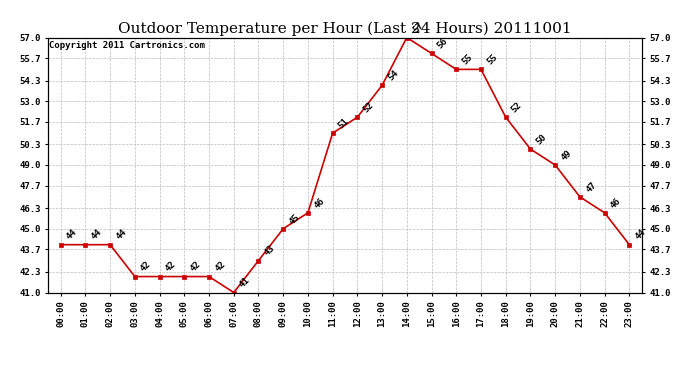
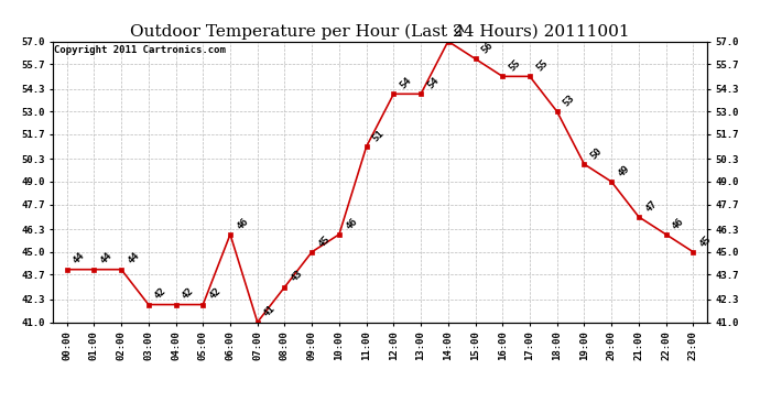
06:00: 42 -> 46
12:00: 52 -> 54
18:00: 52 -> 53
23:00: 44 -> 45
